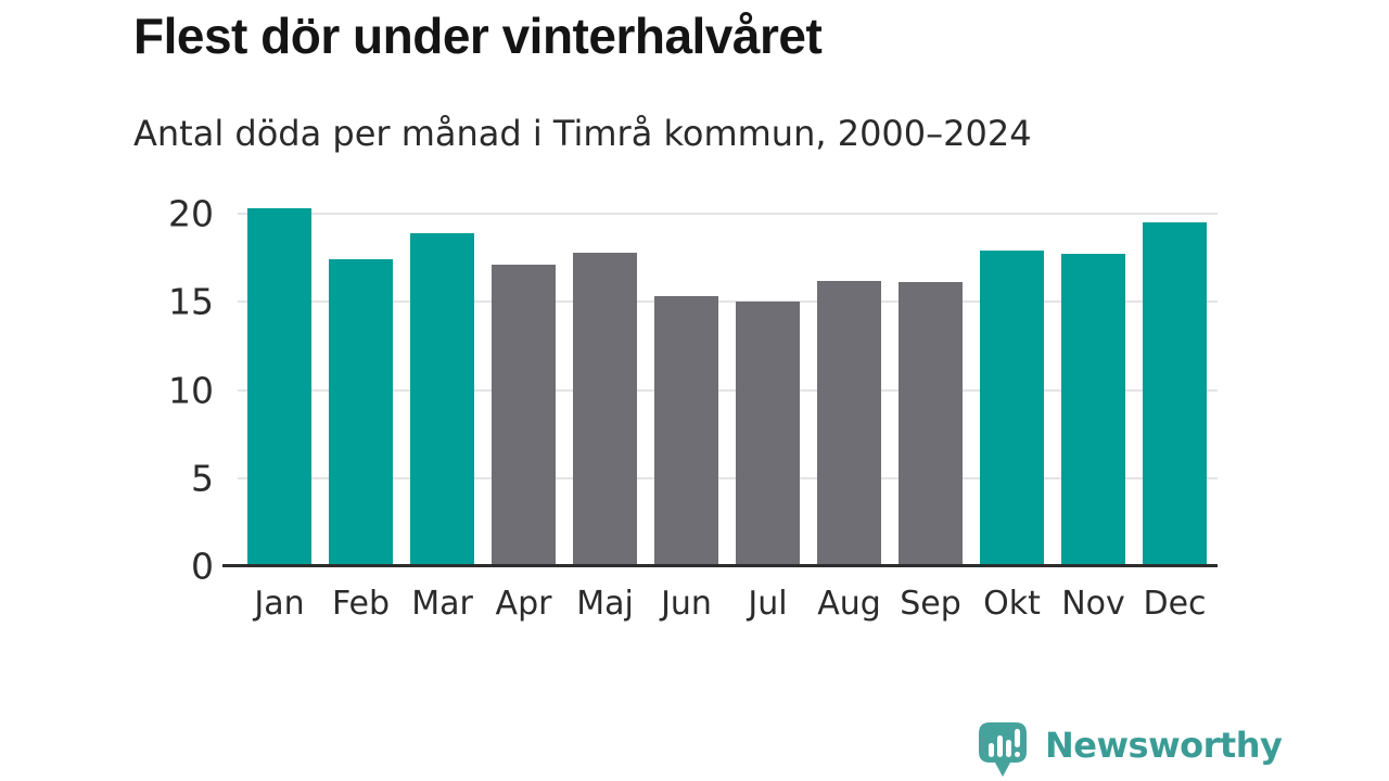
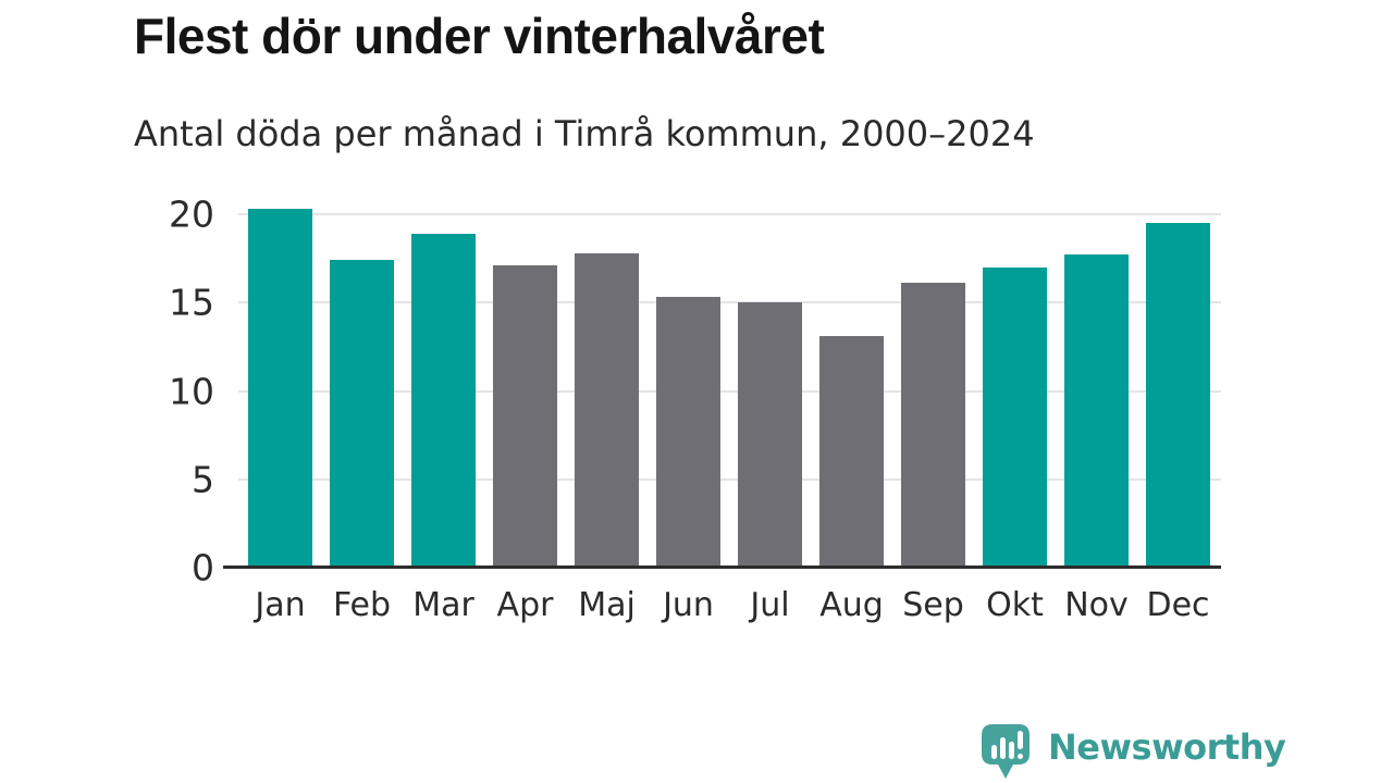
Aug: 16.2 -> 13.1
Okt: 17.9 -> 17.0
